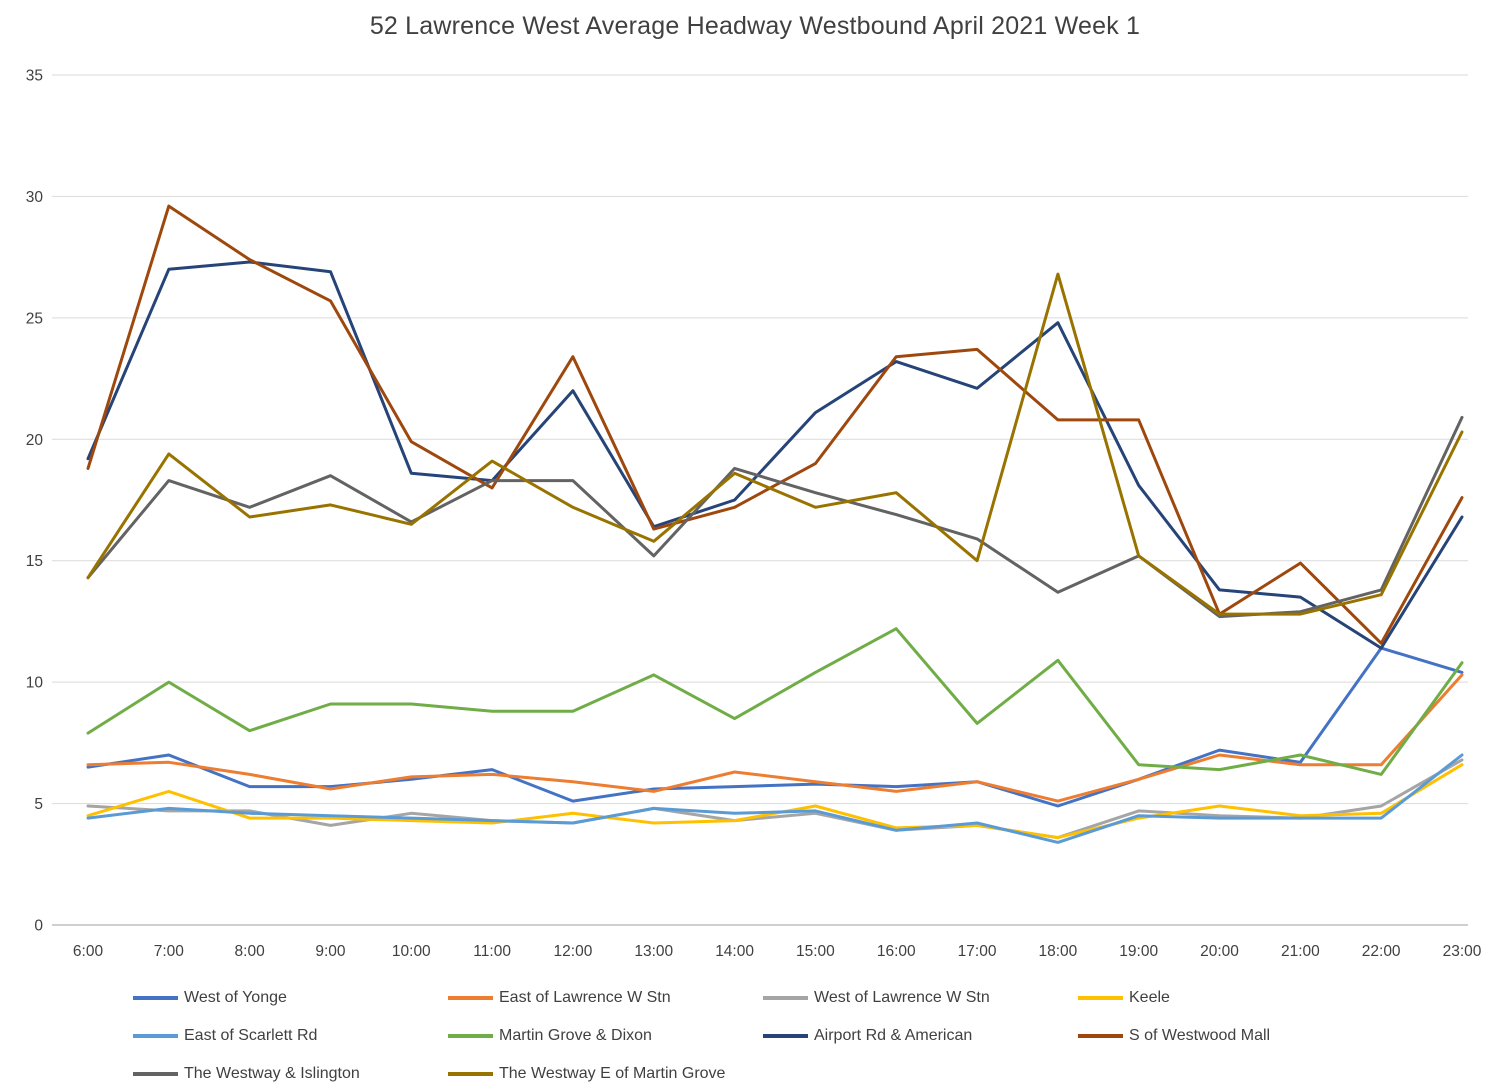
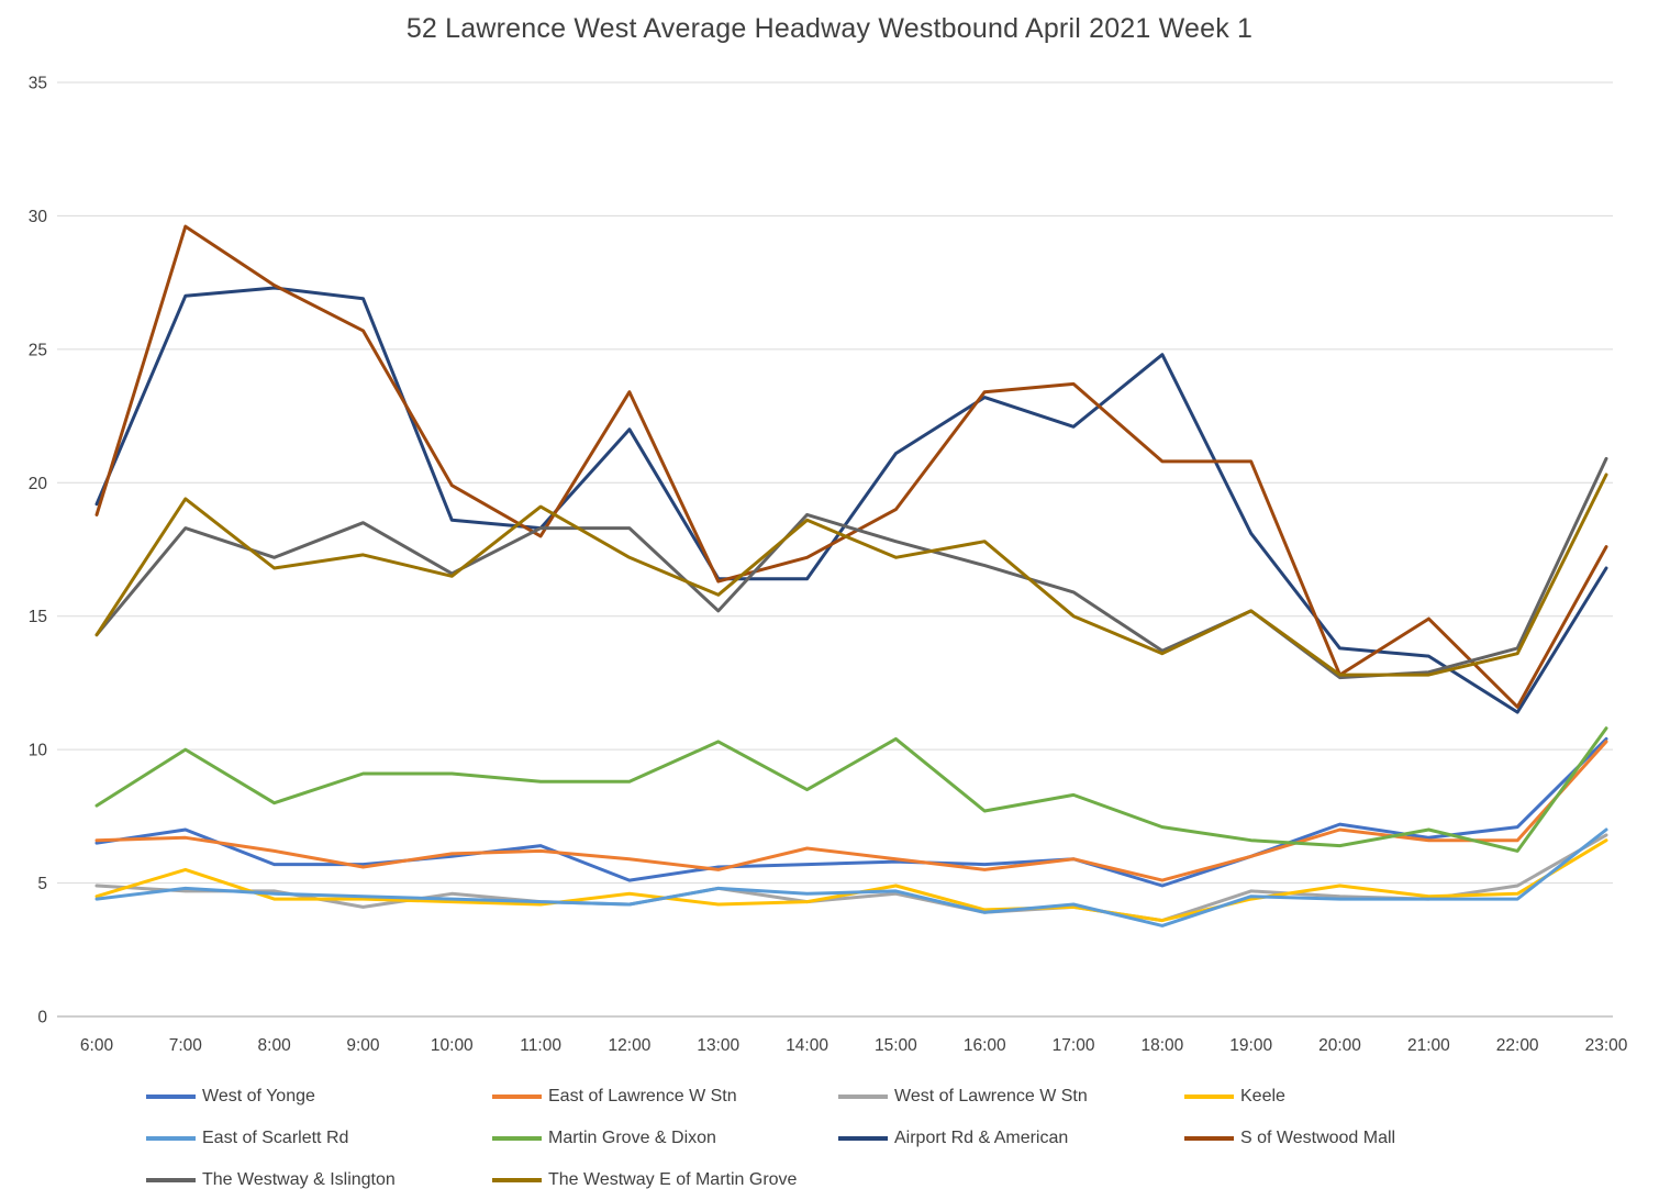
Airport Rd & American/14:00: 17.5 -> 16.4
Martin Grove & Dixon/16:00: 12.2 -> 7.7
Martin Grove & Dixon/18:00: 10.9 -> 7.1
The Westway E of Martin Grove/18:00: 26.8 -> 13.6
West of Yonge/22:00: 11.4 -> 7.1
